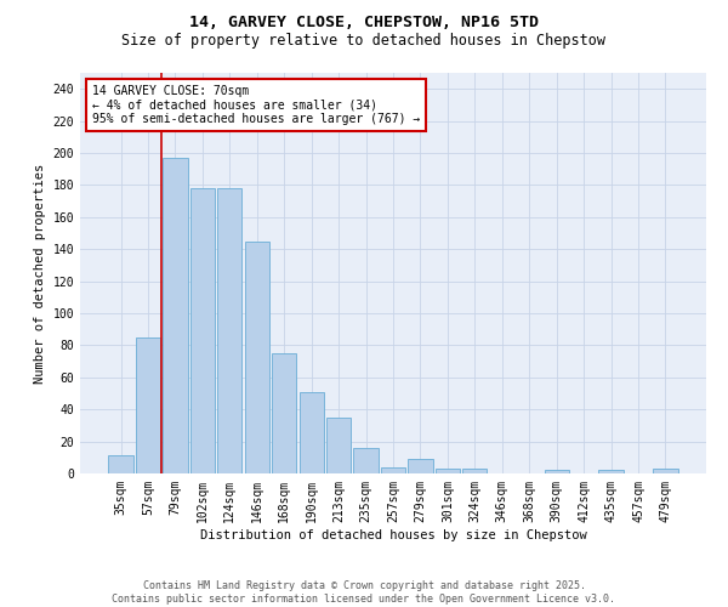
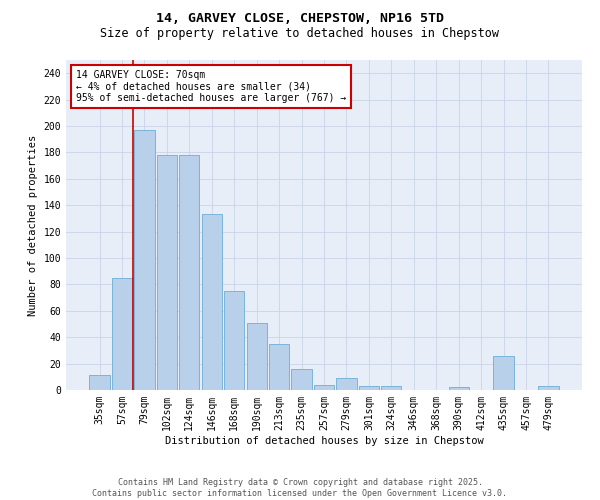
146sqm: 145 -> 133
435sqm: 2 -> 26
